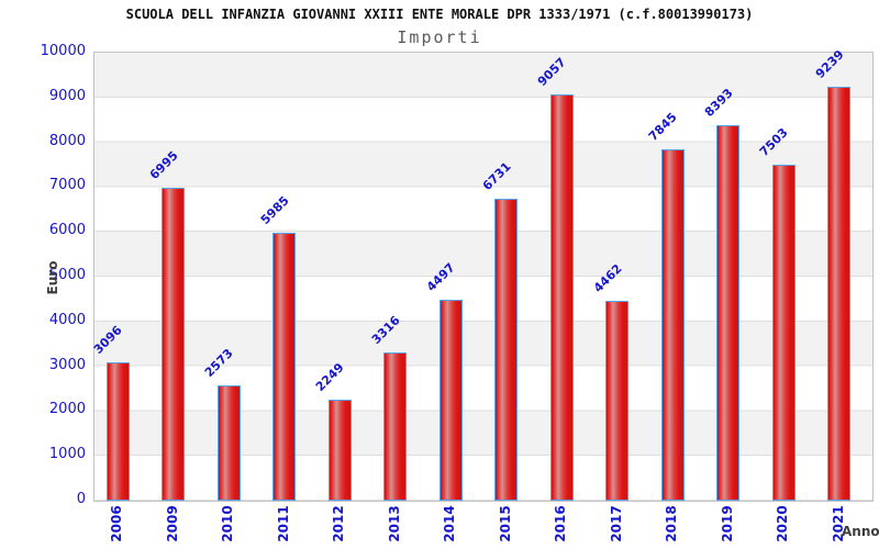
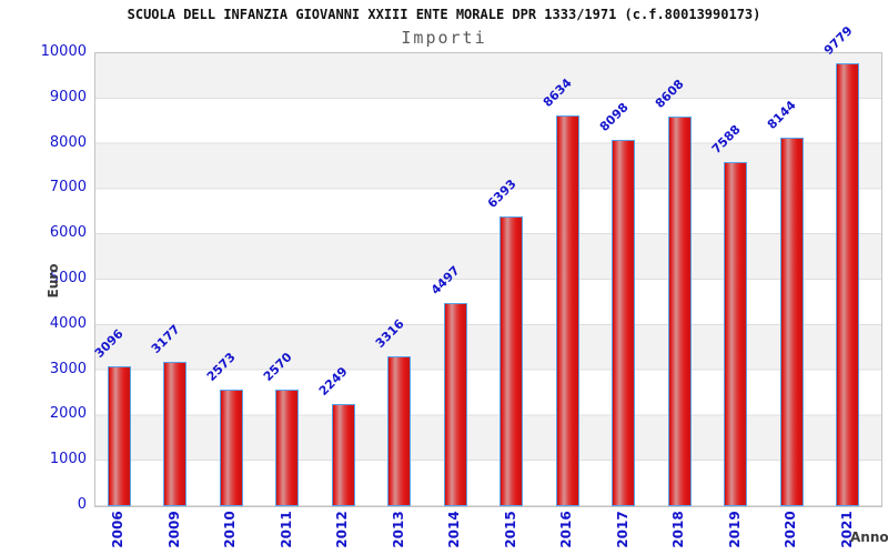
2009: 6995 -> 3177
2011: 5985 -> 2570
2015: 6731 -> 6393
2016: 9057 -> 8634
2017: 4462 -> 8098
2018: 7845 -> 8608
2019: 8393 -> 7588
2020: 7503 -> 8144
2021: 9239 -> 9779
